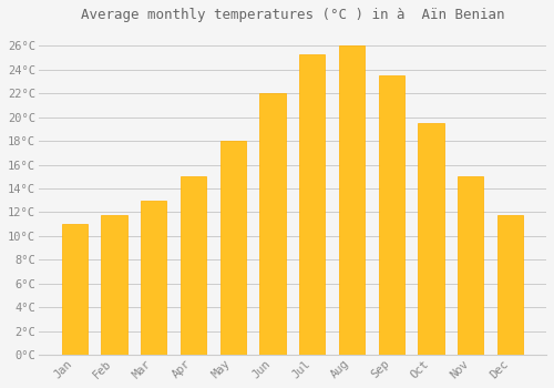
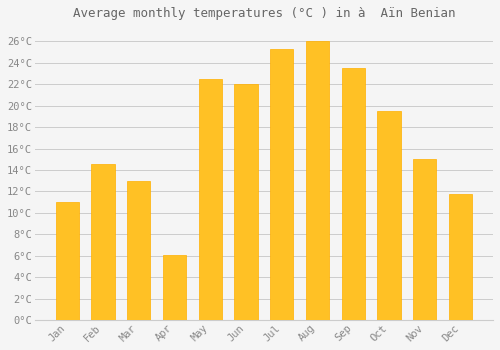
Feb: 11.8°C -> 14.6°C
Apr: 15.0°C -> 6.1°C
May: 18.0°C -> 22.5°C
